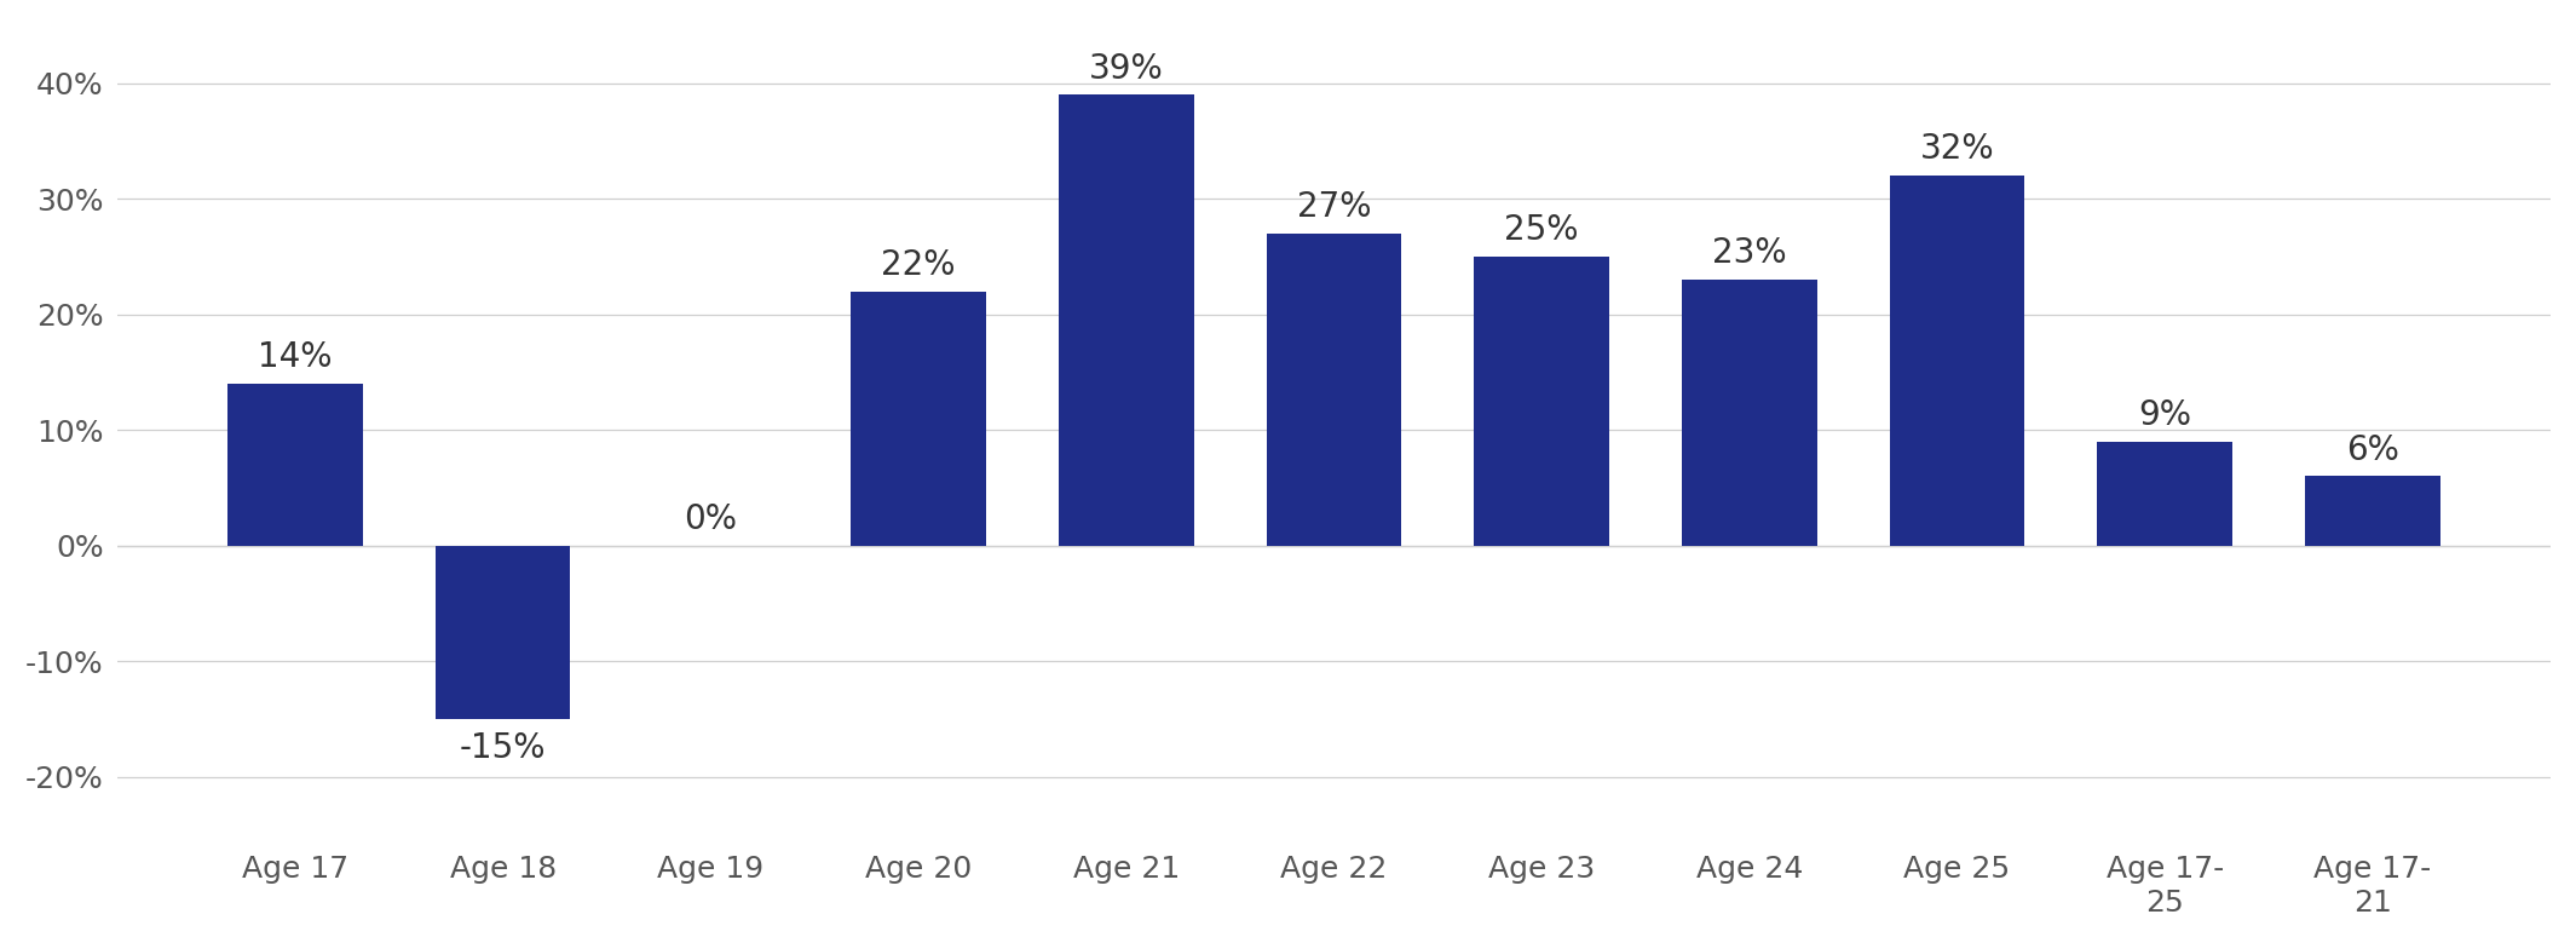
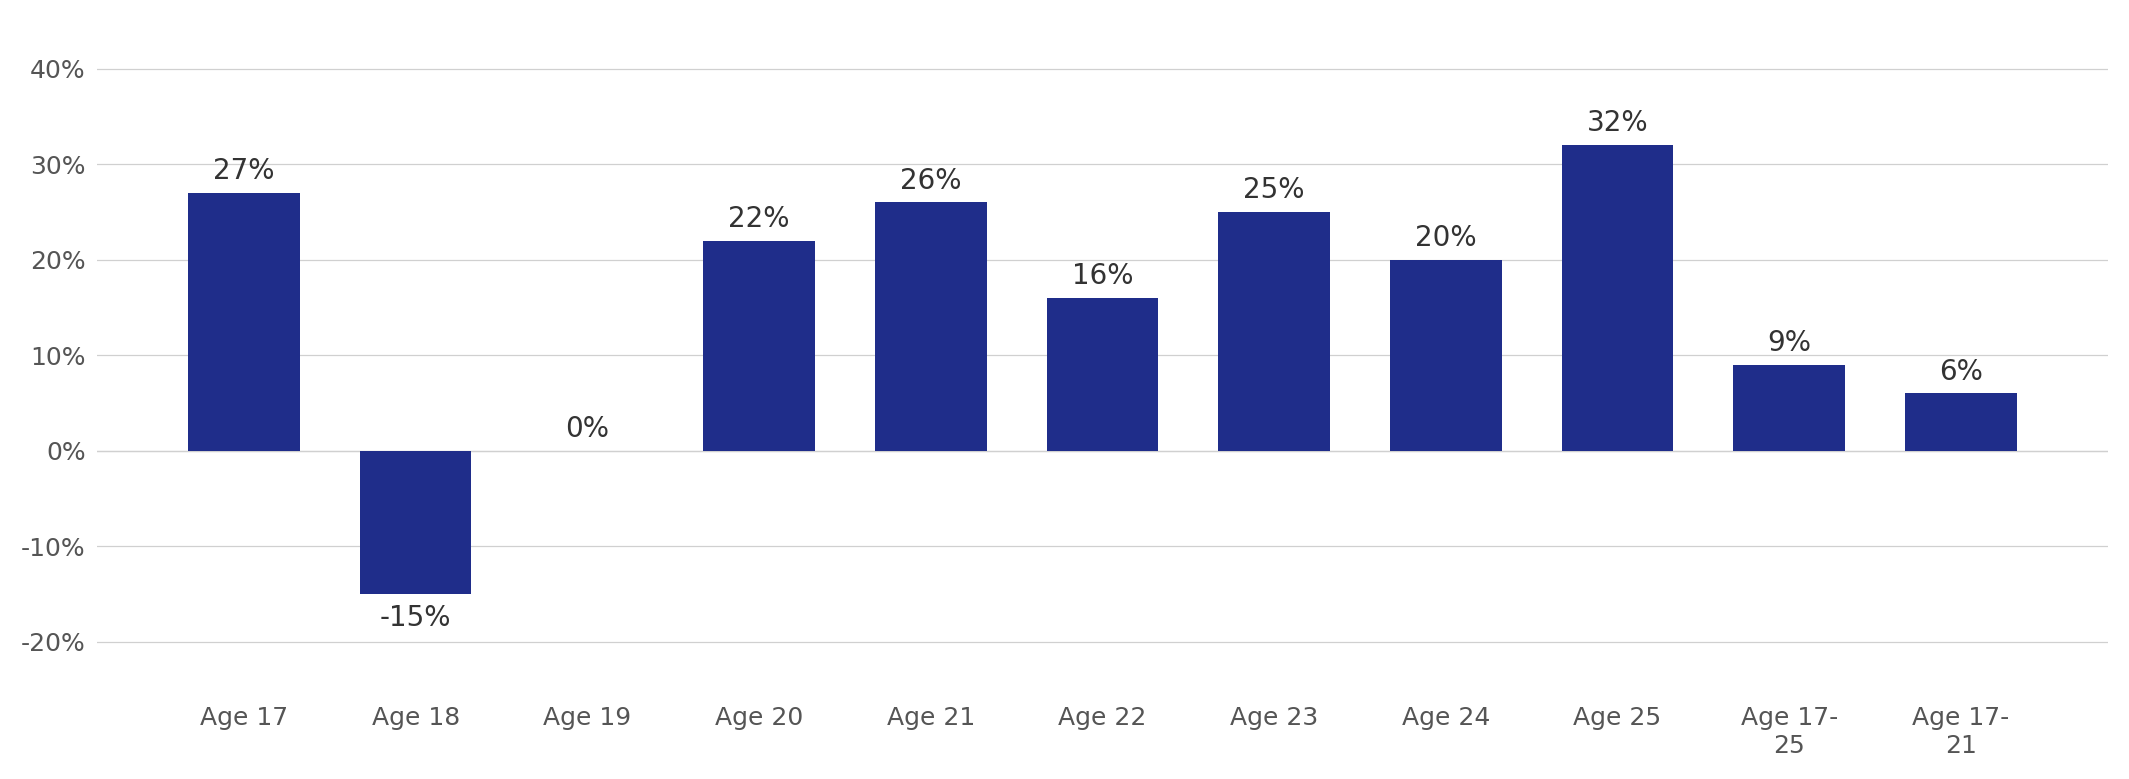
Age 17: 14% -> 27%
Age 21: 39% -> 26%
Age 22: 27% -> 16%
Age 24: 23% -> 20%
